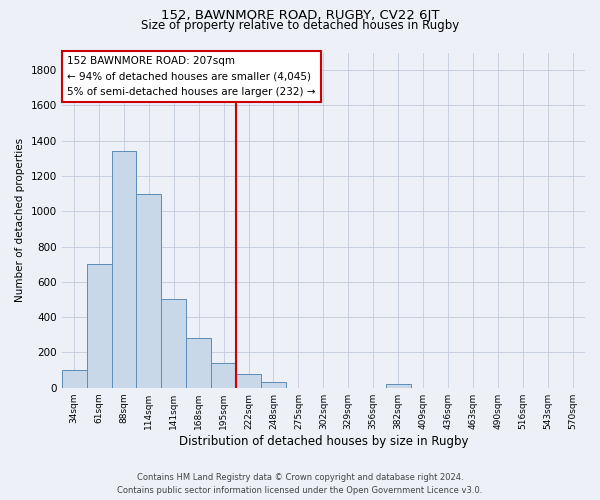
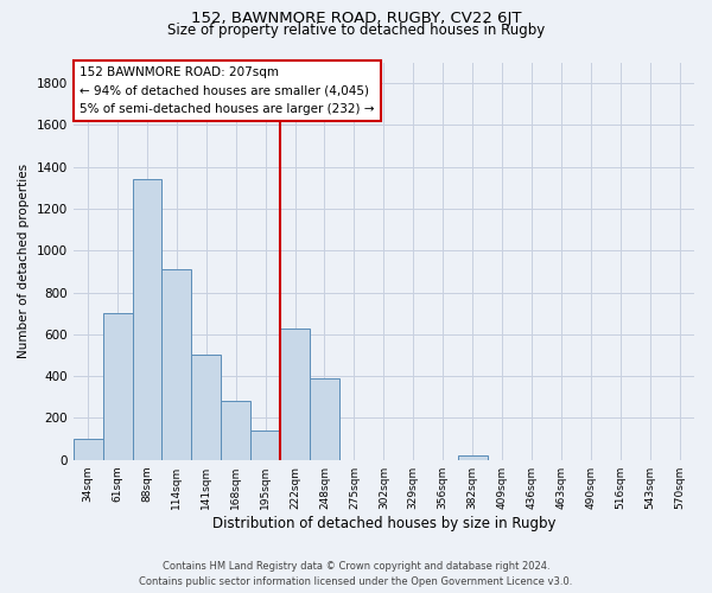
114sqm: 1100 -> 910
222sqm: 80 -> 630
248sqm: 30 -> 390
